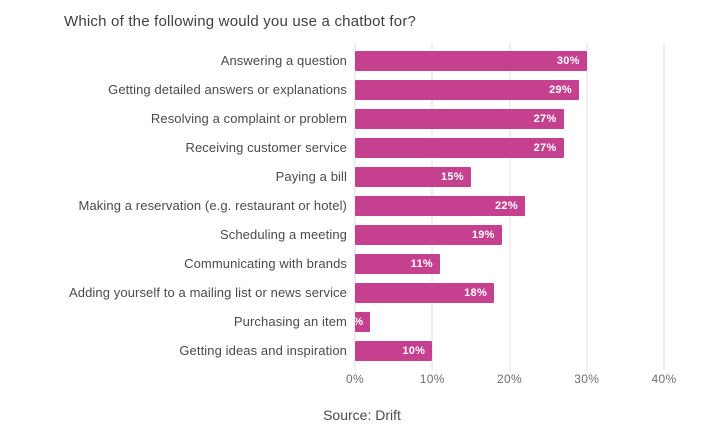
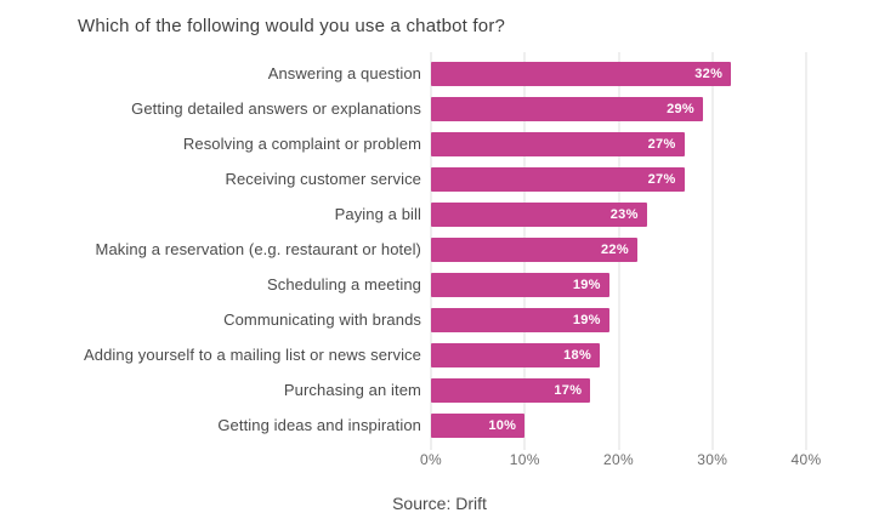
Answering a question: 30% -> 32%
Paying a bill: 15% -> 23%
Communicating with brands: 11% -> 19%
Purchasing an item: 2% -> 17%
